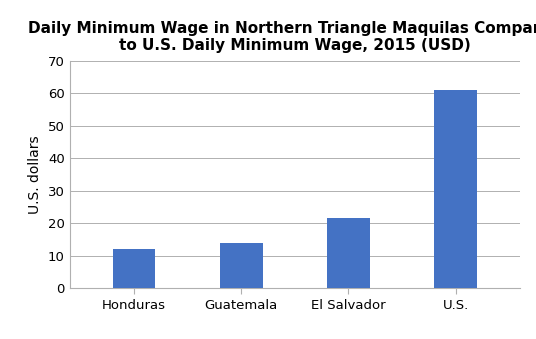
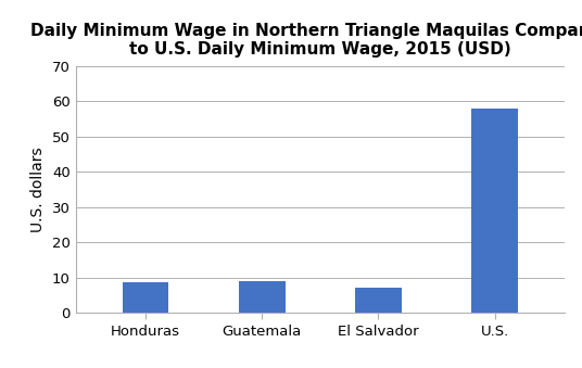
Honduras: 12.0 -> 8.8
Guatemala: 14.0 -> 9.1
El Salvador: 21.5 -> 7.0
U.S.: 61.0 -> 58.0
